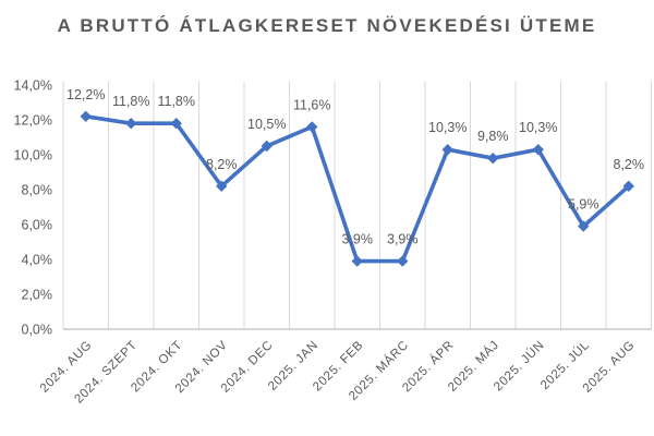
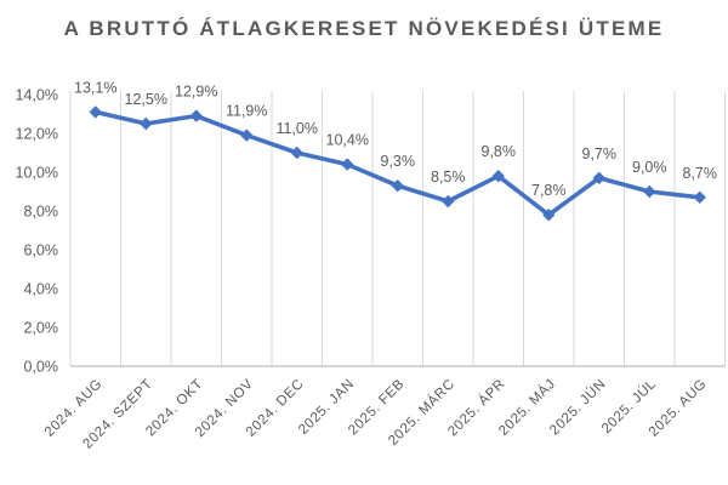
2024. AUG: 12,2% -> 13,1%
2024. SZEPT: 11,8% -> 12,5%
2024. OKT: 11,8% -> 12,9%
2024. NOV: 8,2% -> 11,9%
2024. DEC: 10,5% -> 11,0%
2025. JAN: 11,6% -> 10,4%
2025. FEB: 3,9% -> 9,3%
2025. MÁRC: 3,9% -> 8,5%
2025. ÁPR: 10,3% -> 9,8%
2025. MÁJ: 9,8% -> 7,8%
2025. JÚN: 10,3% -> 9,7%
2025. JÚL: 5,9% -> 9,0%
2025. AUG: 8,2% -> 8,7%
